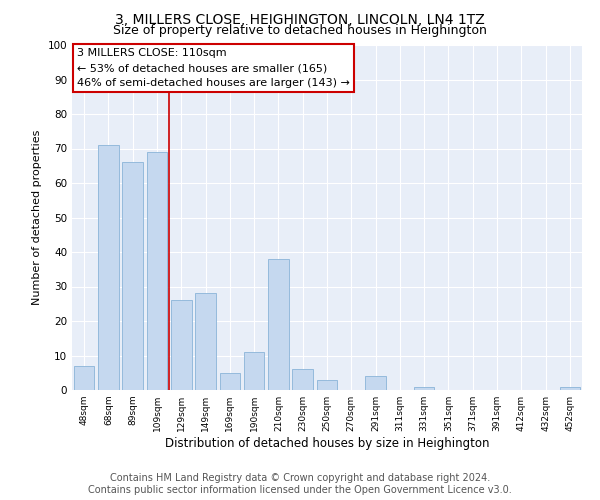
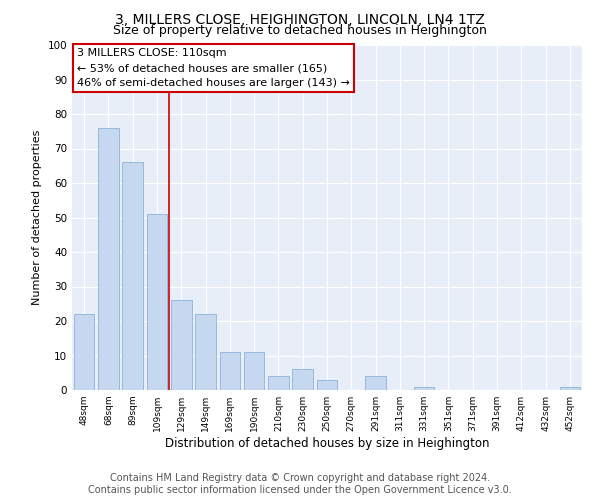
48sqm: 7 -> 22
68sqm: 71 -> 76
109sqm: 69 -> 51
149sqm: 28 -> 22
169sqm: 5 -> 11
210sqm: 38 -> 4
